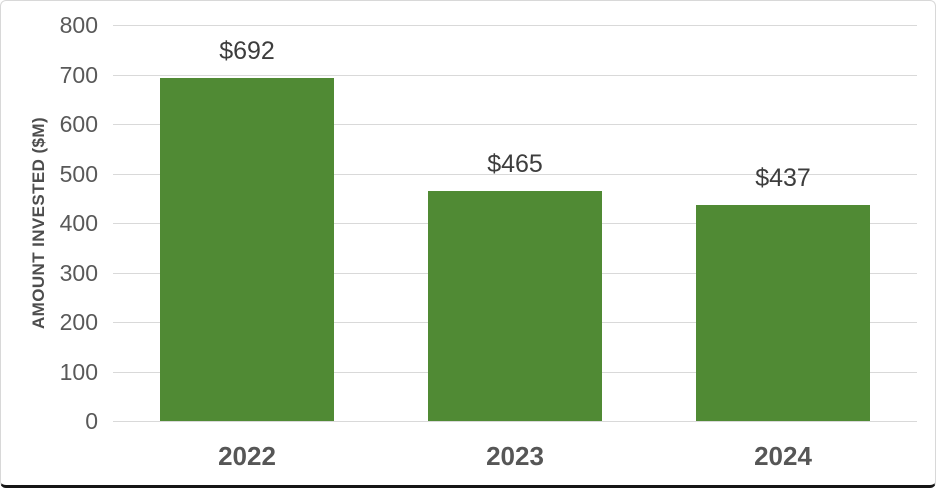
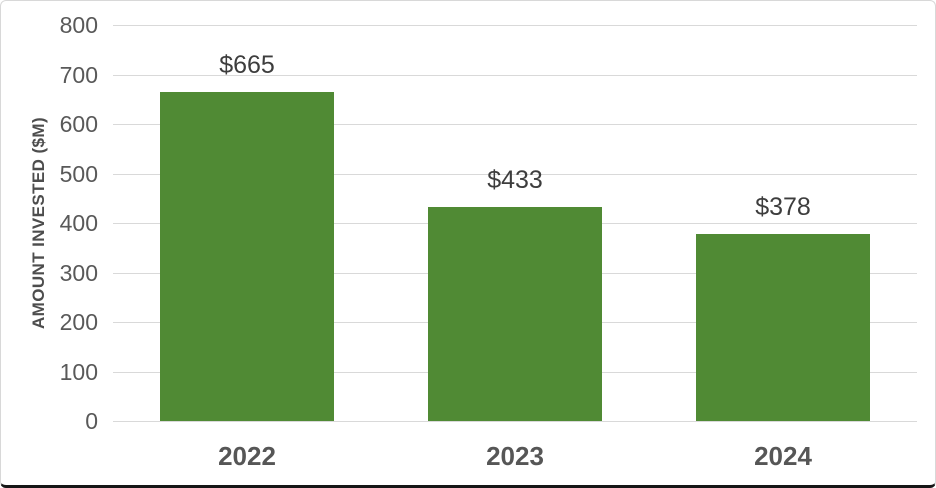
2022: $692 -> $665
2023: $465 -> $433
2024: $437 -> $378
